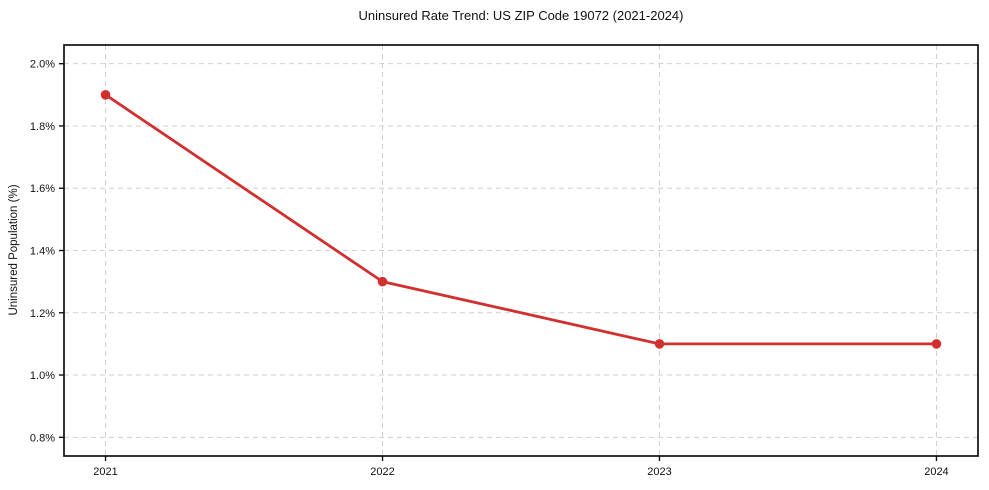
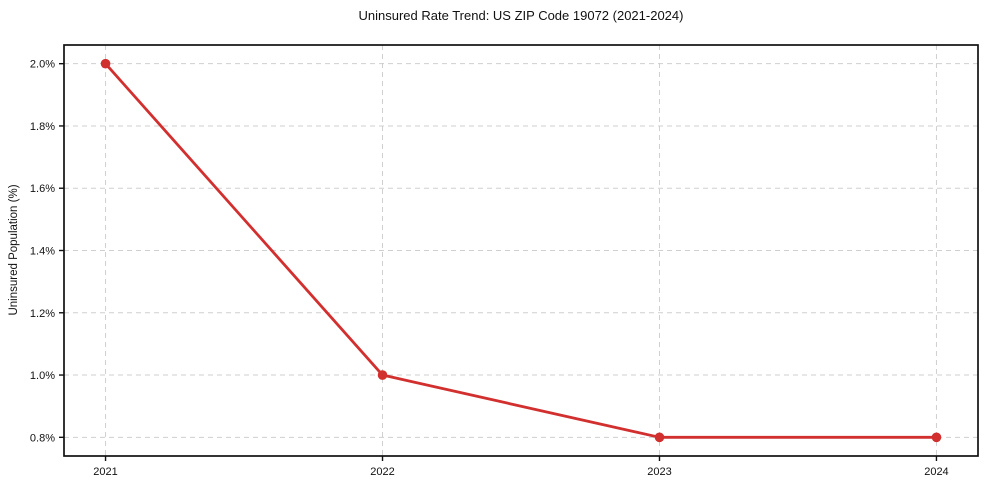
2021: 1.9% -> 2.0%
2022: 1.3% -> 1.0%
2023: 1.1% -> 0.8%
2024: 1.1% -> 0.8%
